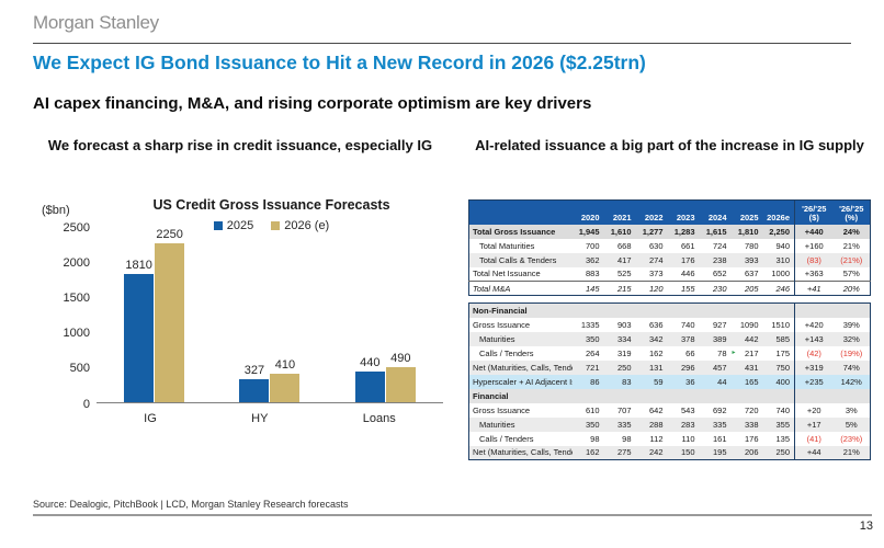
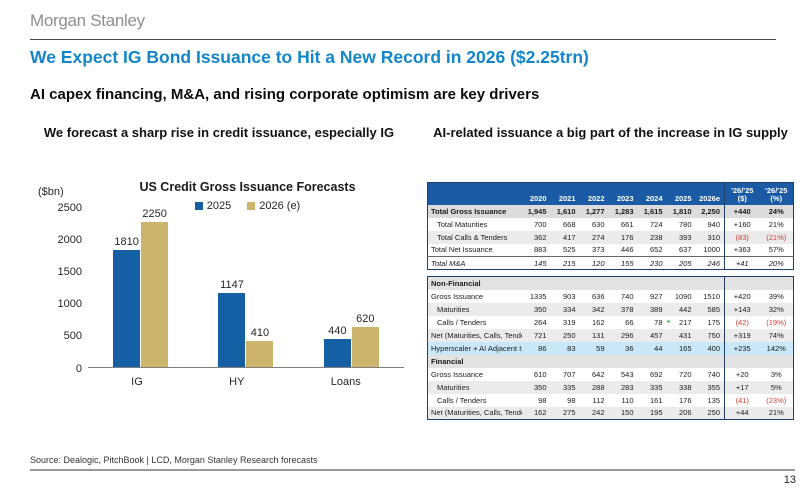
2025/HY: 327 -> 1147
2026 (e)/Loans: 490 -> 620
